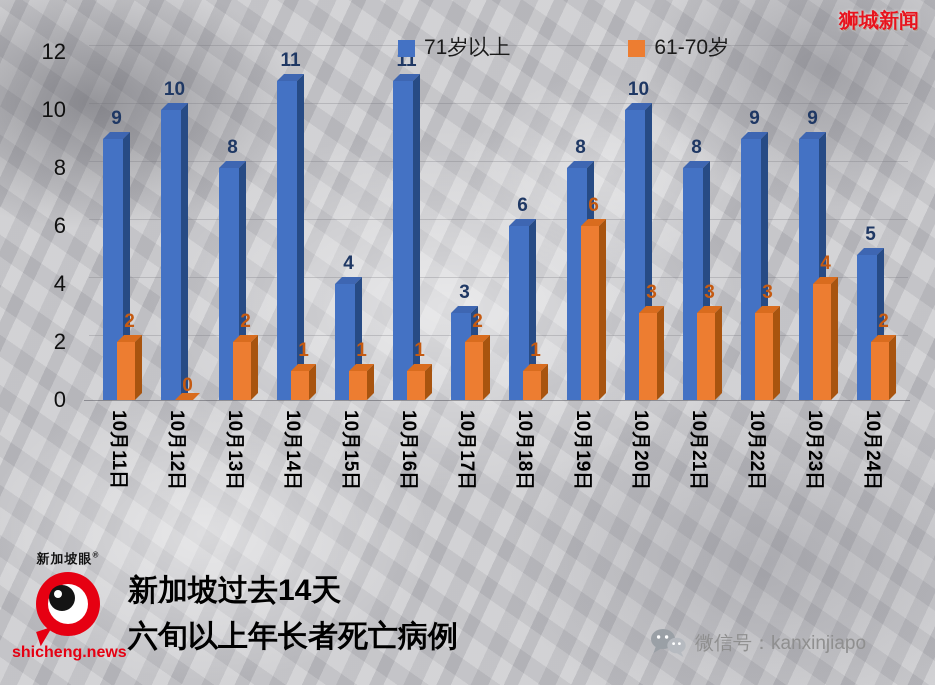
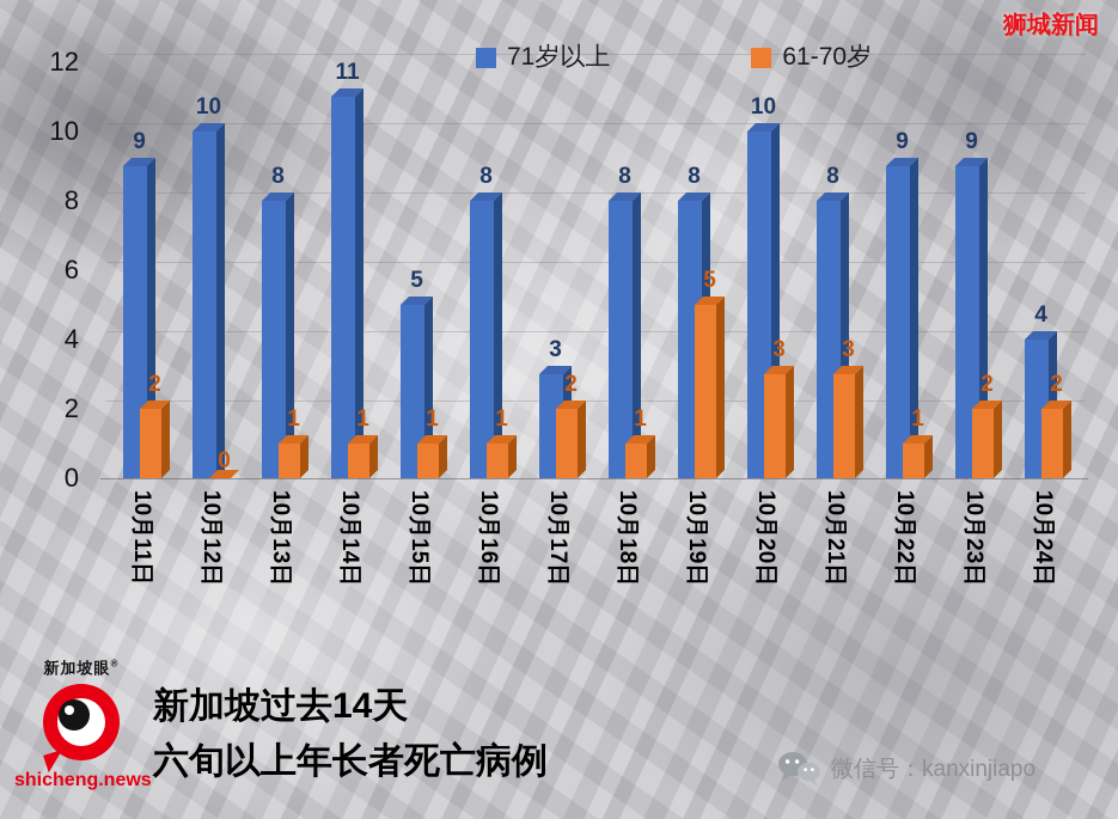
61-70岁/10月13日: 2 -> 1
71岁以上/10月15日: 4 -> 5
71岁以上/10月16日: 11 -> 8
71岁以上/10月18日: 6 -> 8
61-70岁/10月19日: 6 -> 5
61-70岁/10月22日: 3 -> 1
61-70岁/10月23日: 4 -> 2
71岁以上/10月24日: 5 -> 4
